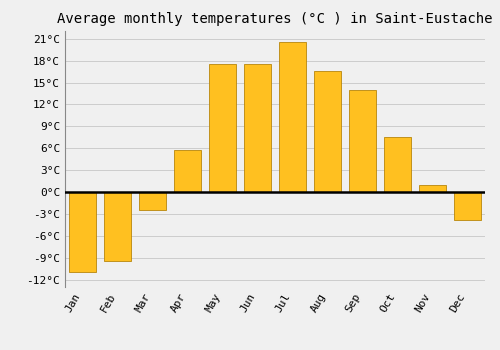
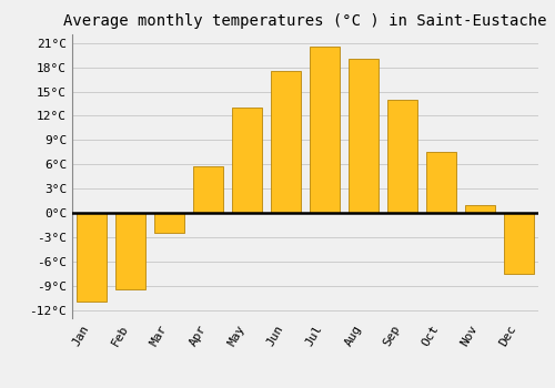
May: 17.6°C -> 13.0°C
Aug: 16.6°C -> 19.0°C
Dec: -3.8°C -> -7.5°C
